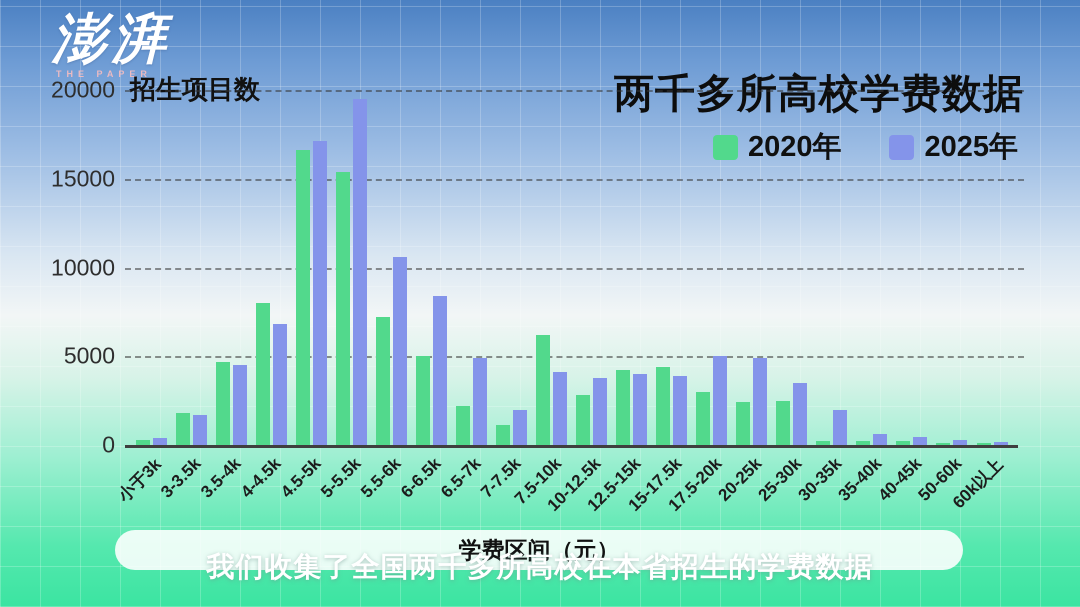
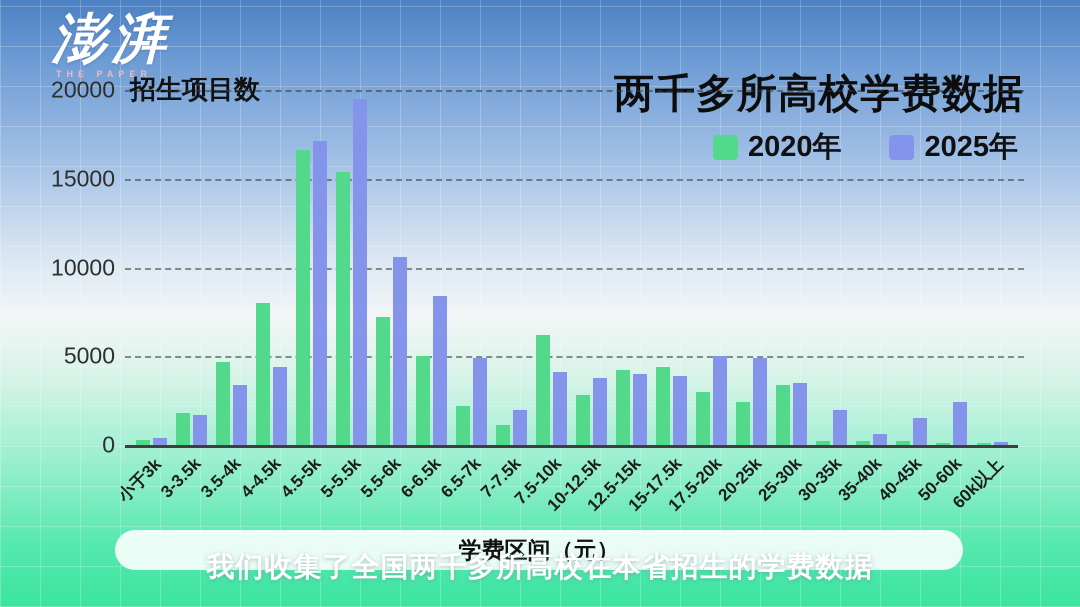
2025年/3.5-4k: 4500 -> 3400
2025年/4-4.5k: 6800 -> 4400
2020年/25-30k: 2500 -> 3400
2025年/40-45k: 500 -> 1500
2025年/50-60k: 300 -> 2400
